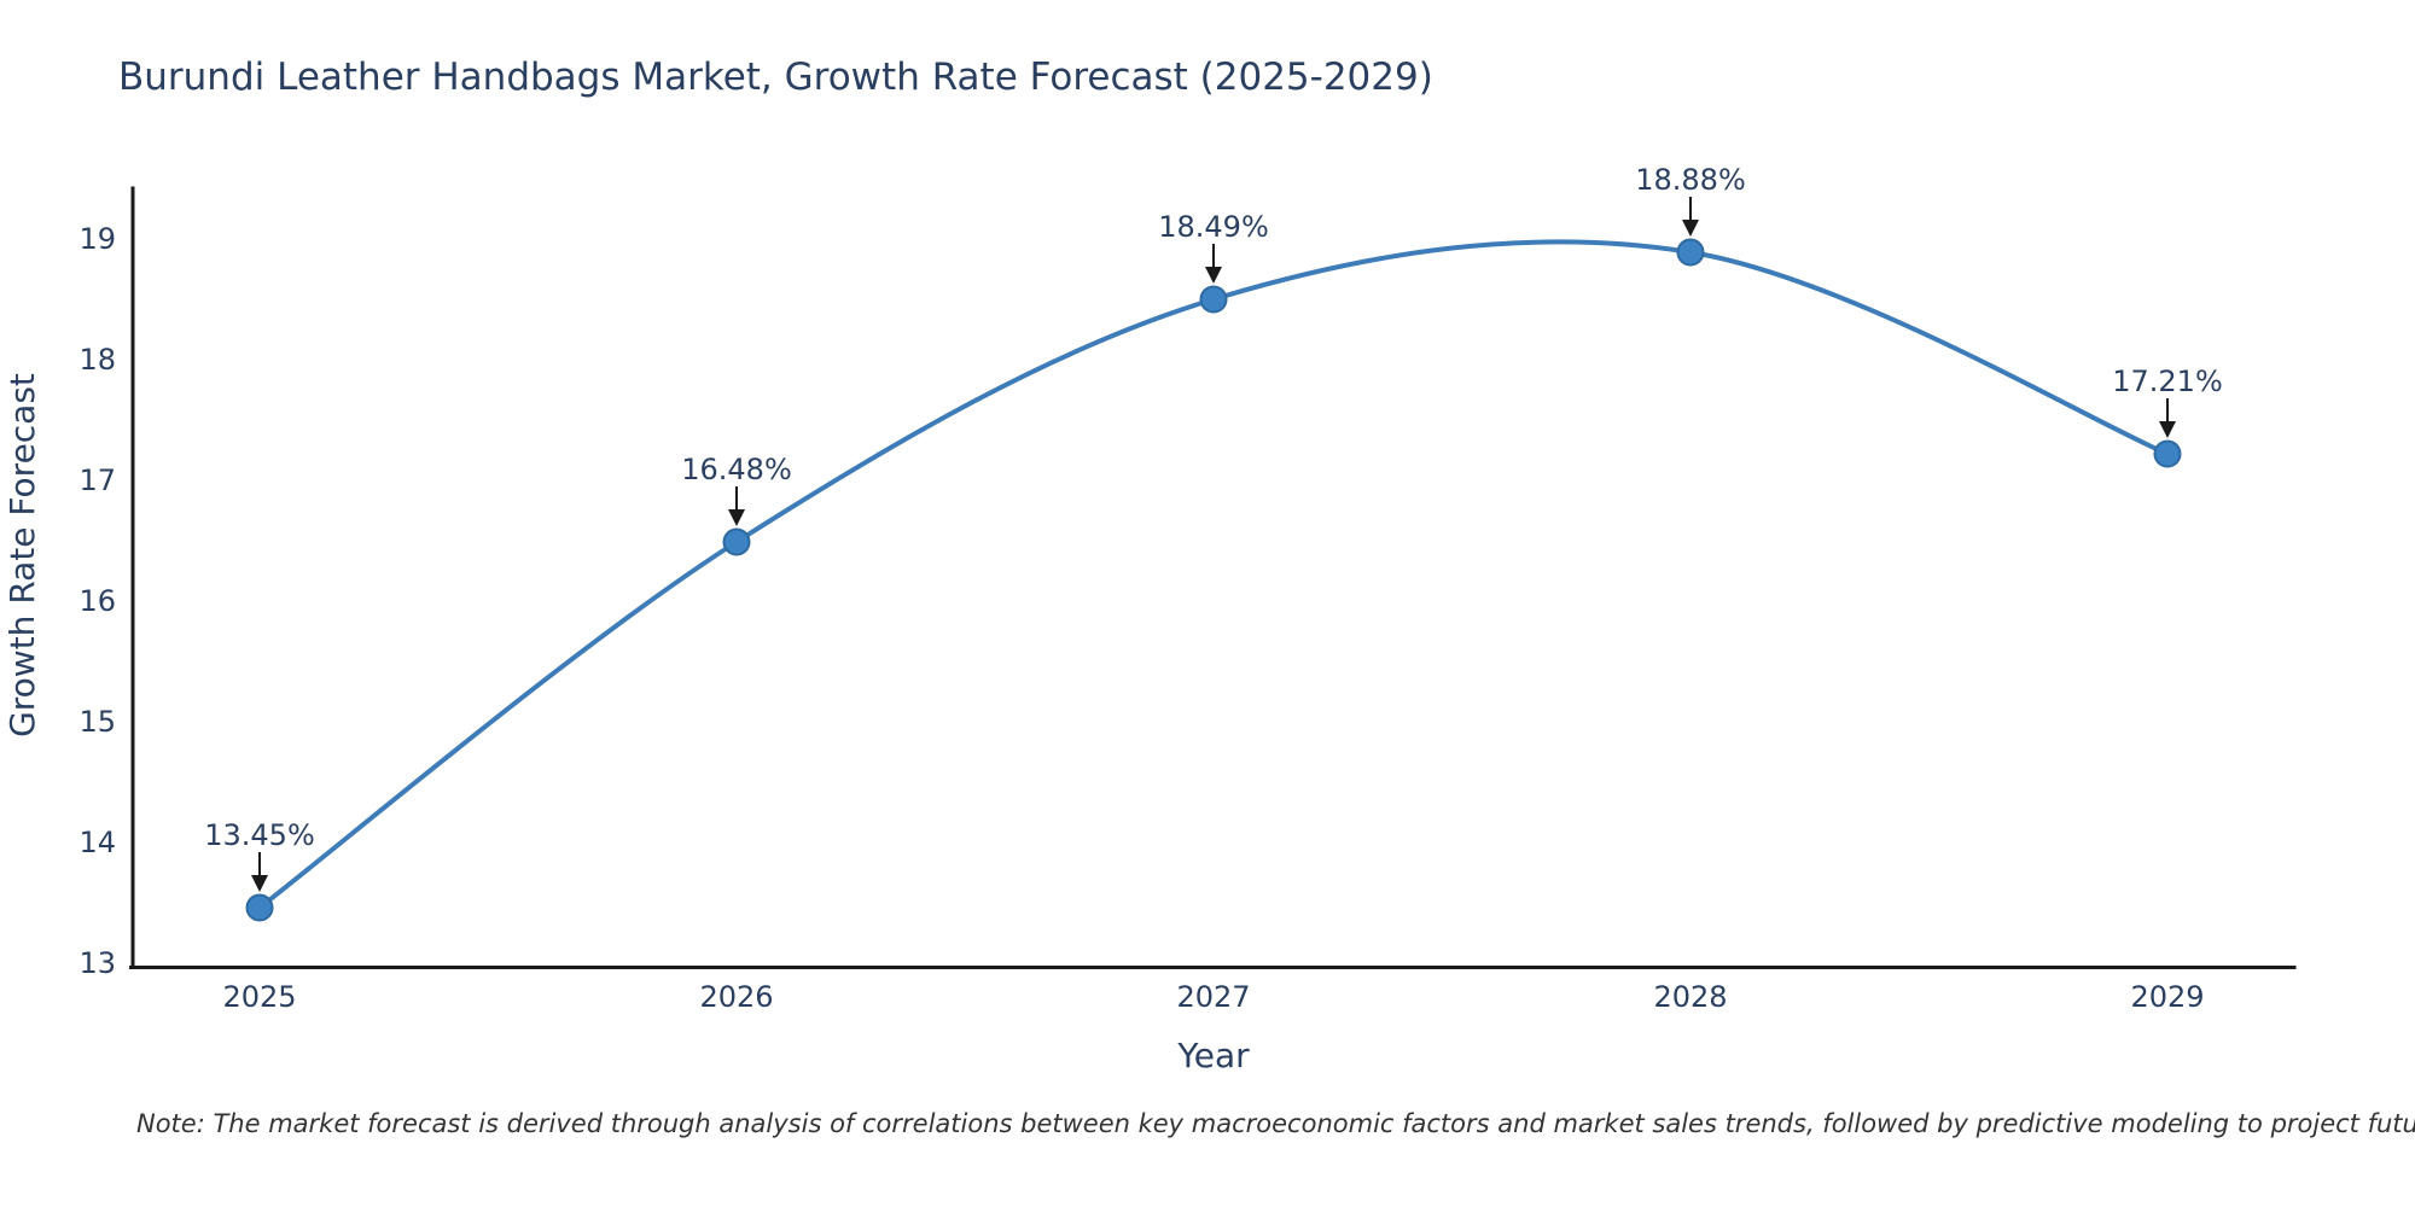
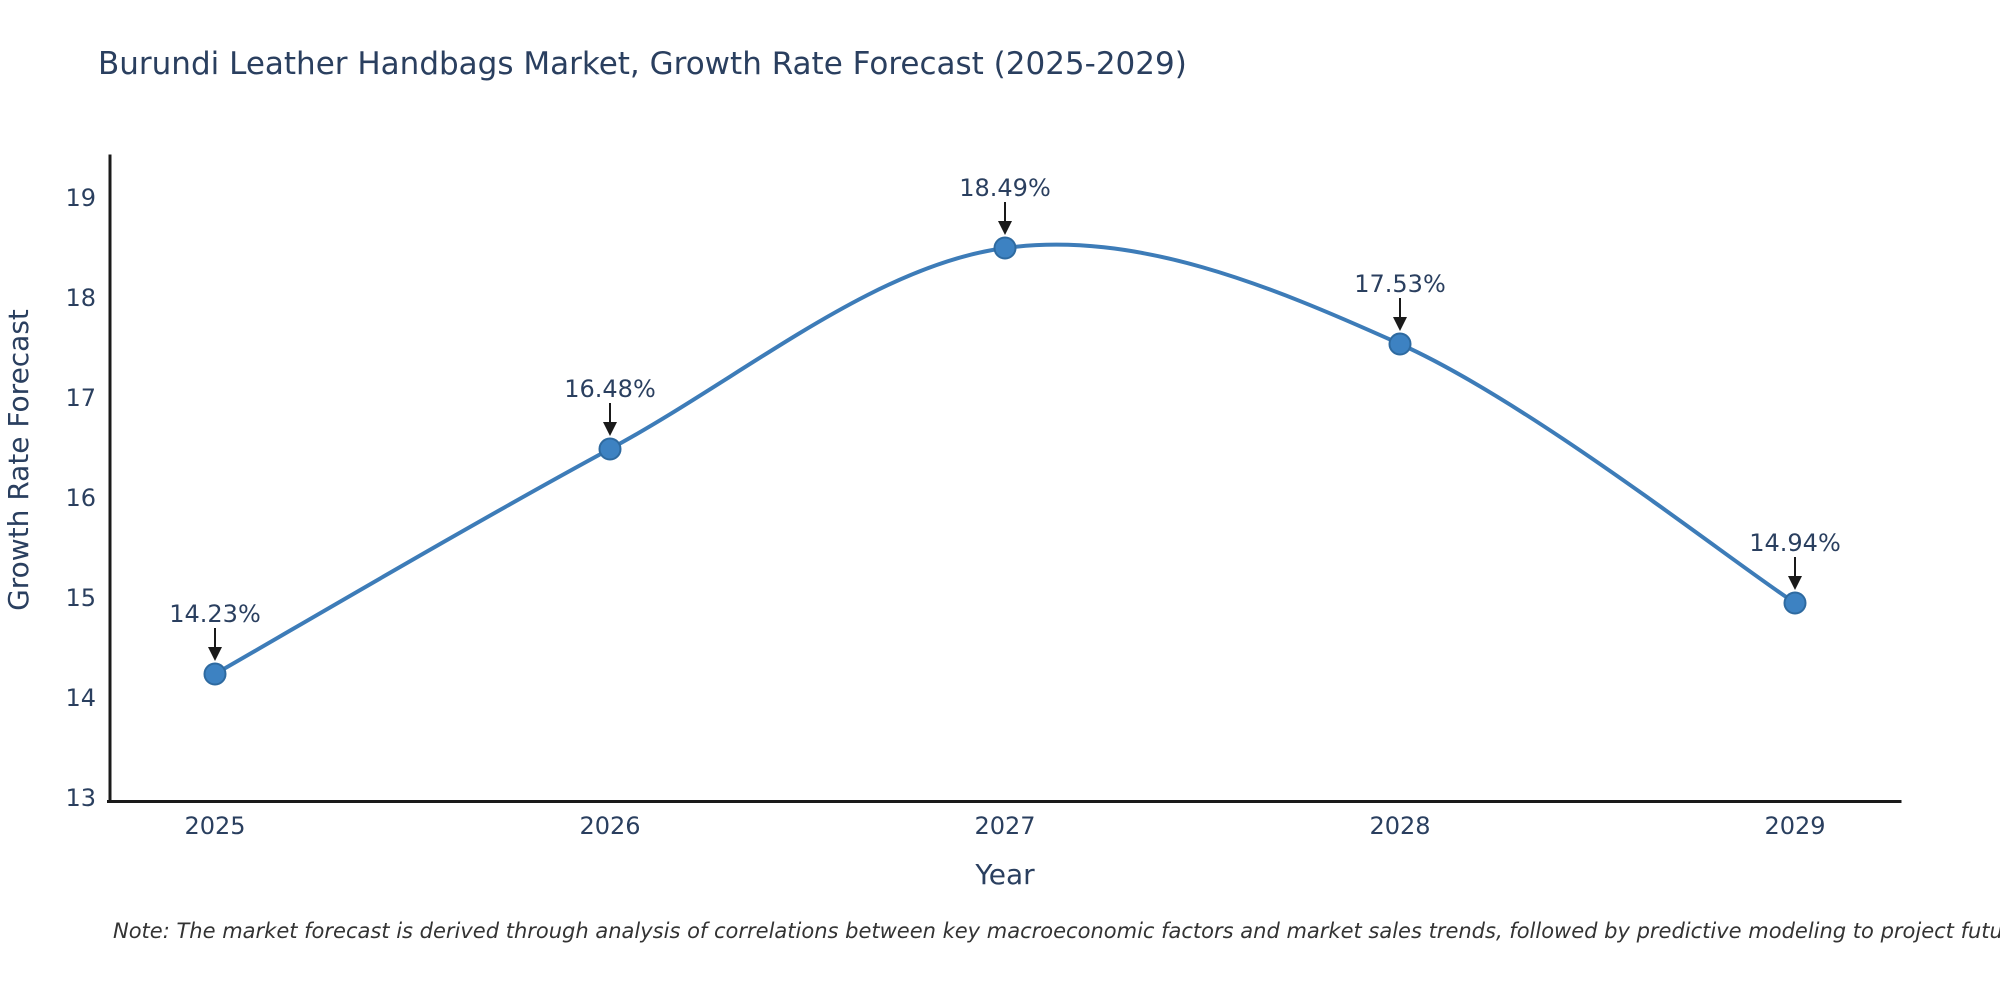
2025: 13.45% -> 14.23%
2028: 18.88% -> 17.53%
2029: 17.21% -> 14.94%
